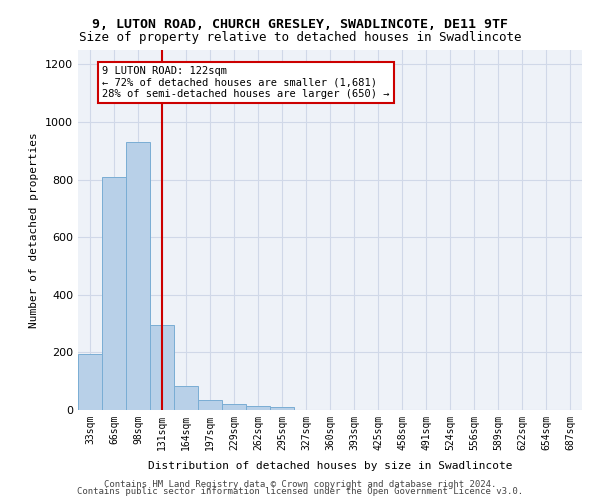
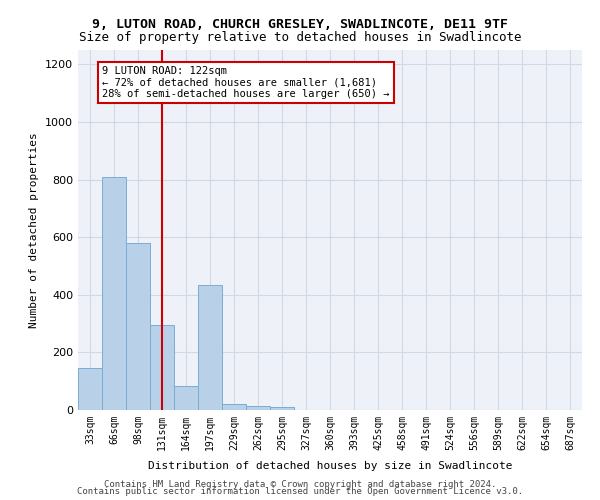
33sqm: 195 -> 145
98sqm: 930 -> 580
197sqm: 35 -> 435
